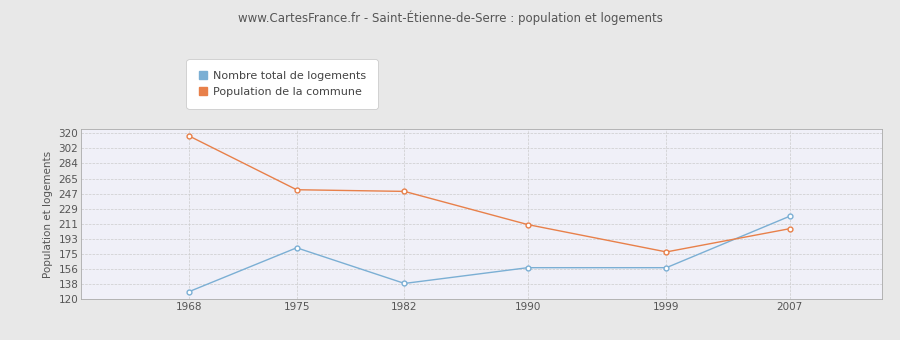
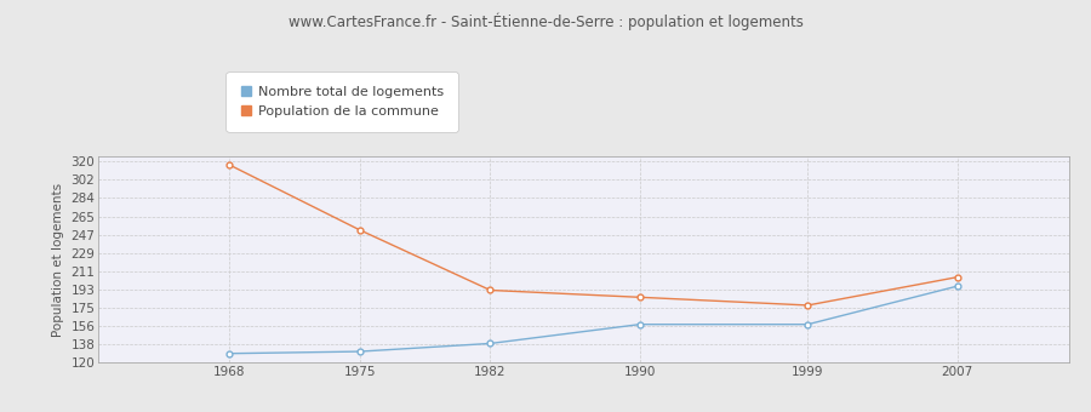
Nombre total de logements/1975: 182 -> 131
Population de la commune/1982: 250 -> 192
Population de la commune/1990: 210 -> 185
Nombre total de logements/2007: 220 -> 196
